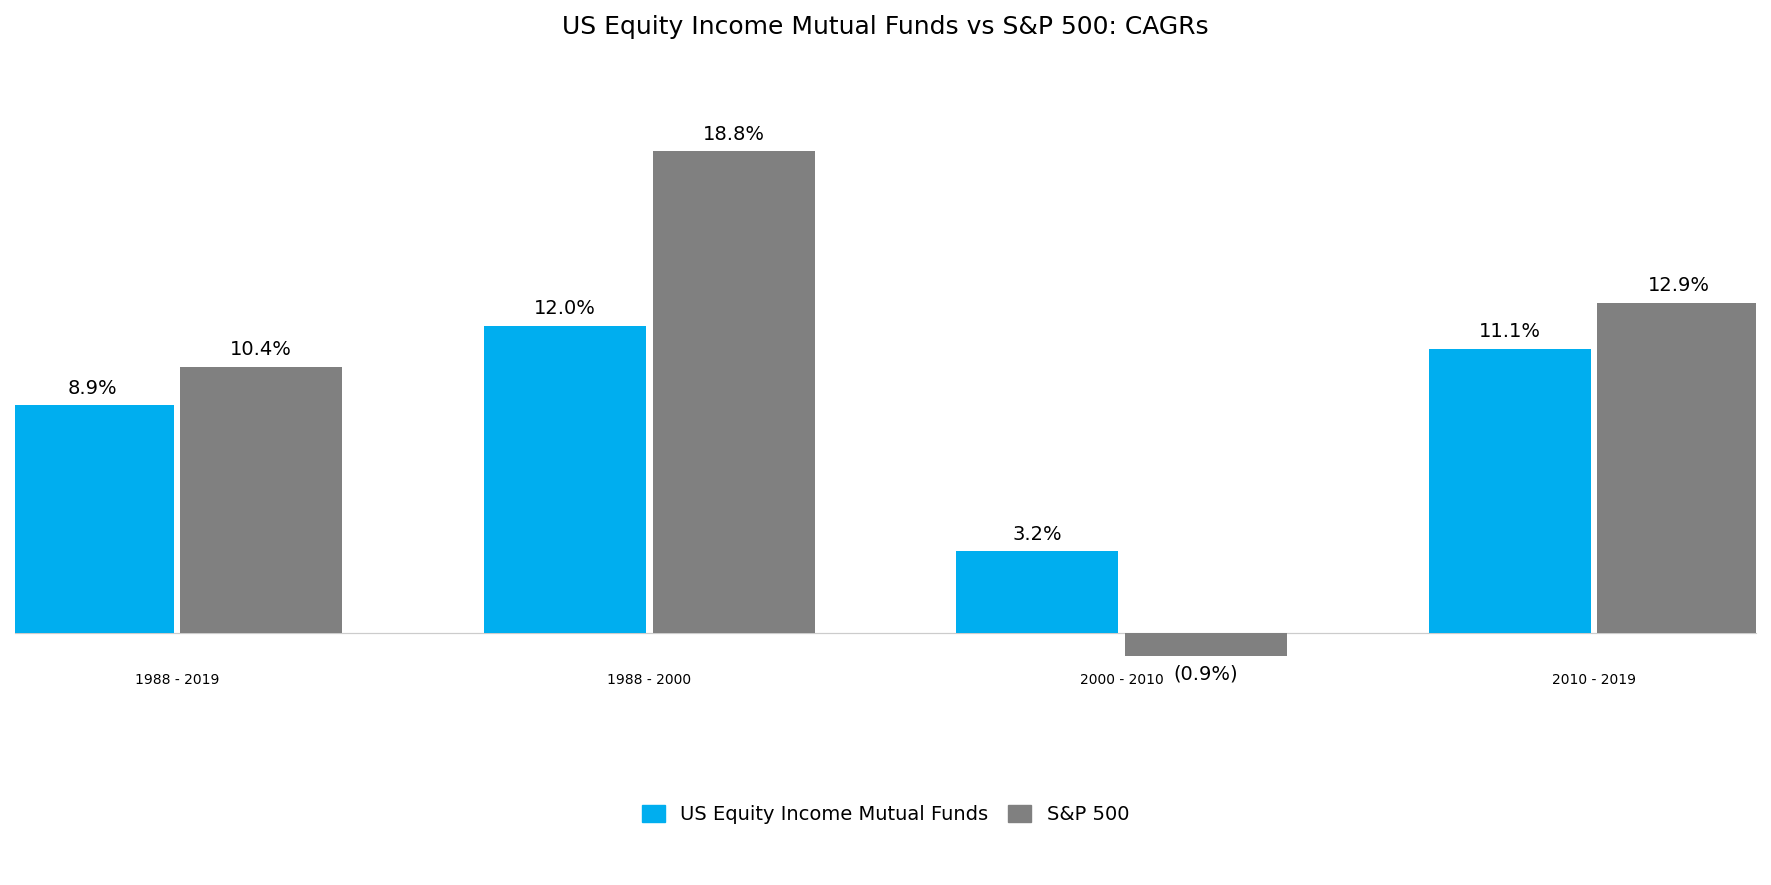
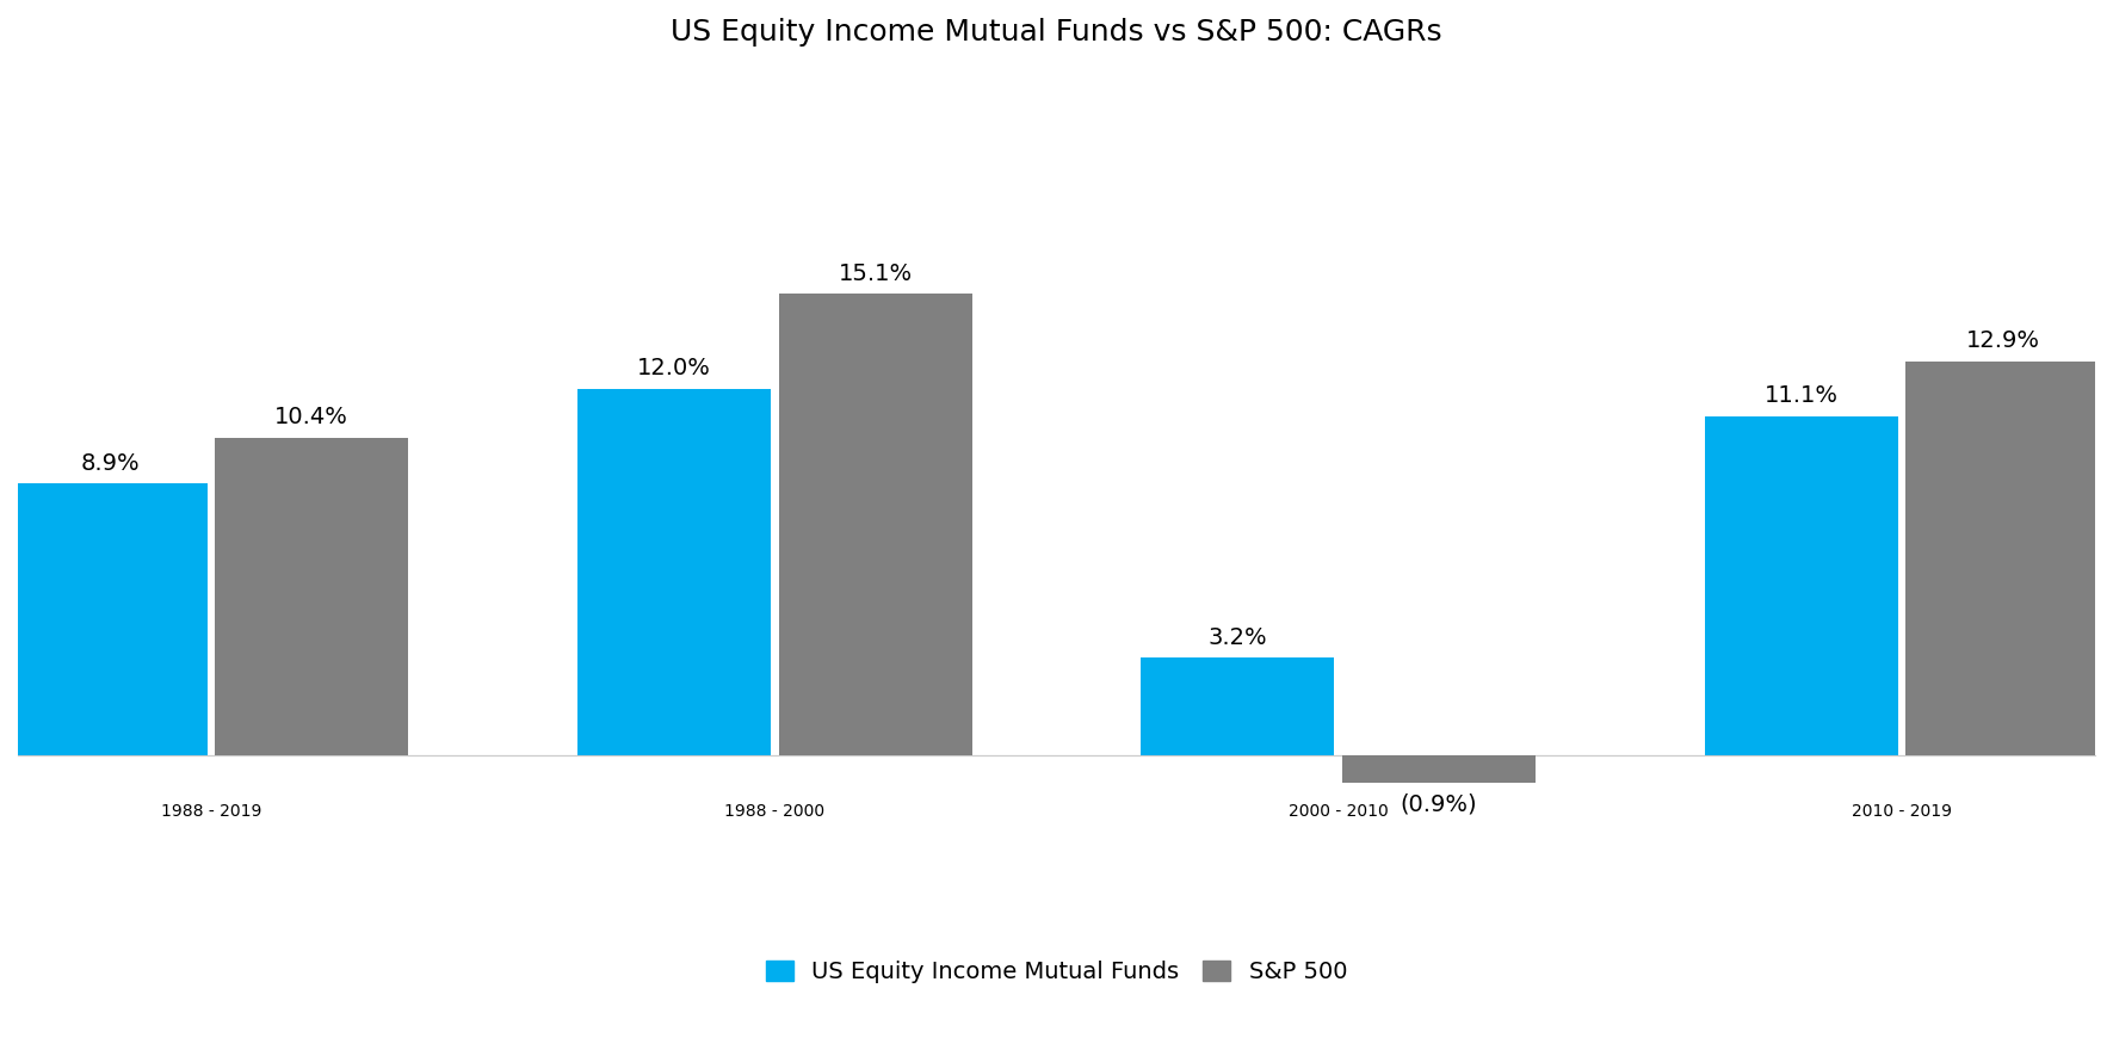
S&P 500/1988 - 2000: 18.8% -> 15.1%
